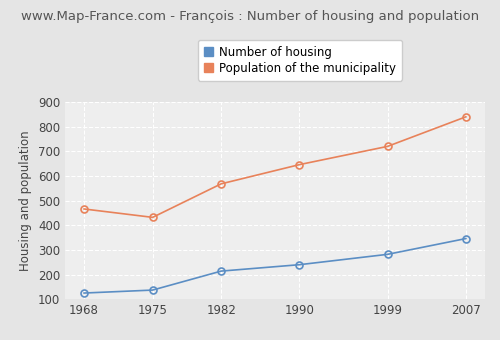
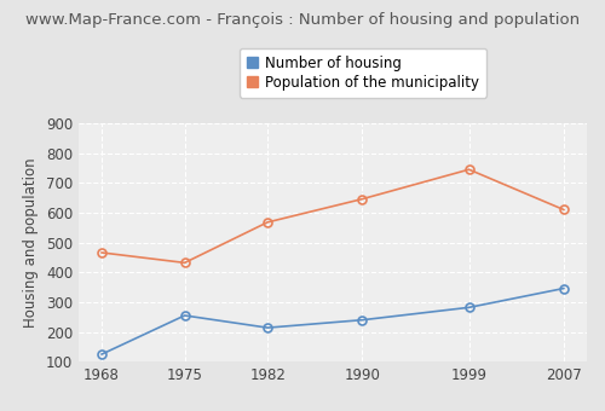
Number of housing/1975: 137 -> 255
Population of the municipality/1999: 720 -> 745
Population of the municipality/2007: 840 -> 610
